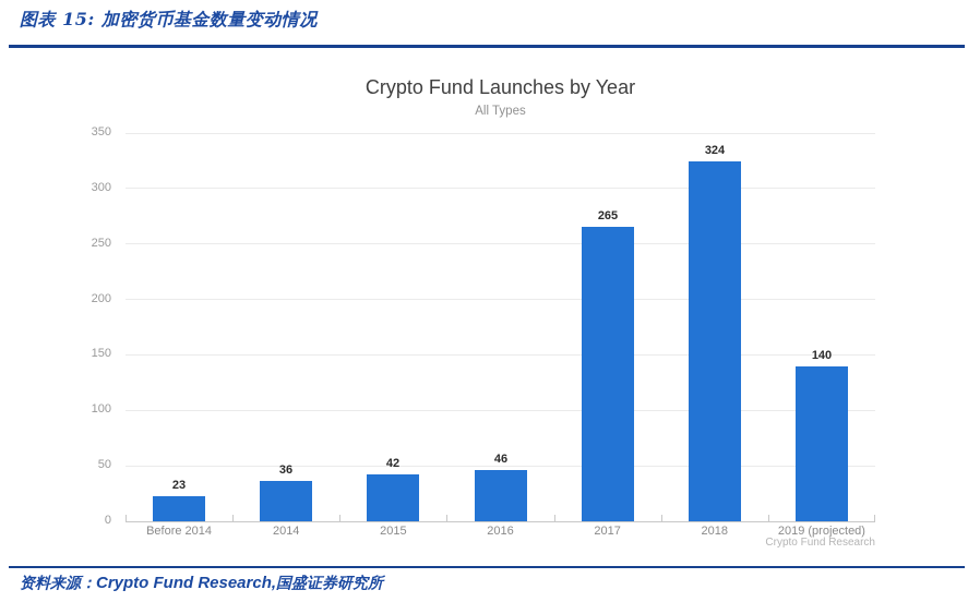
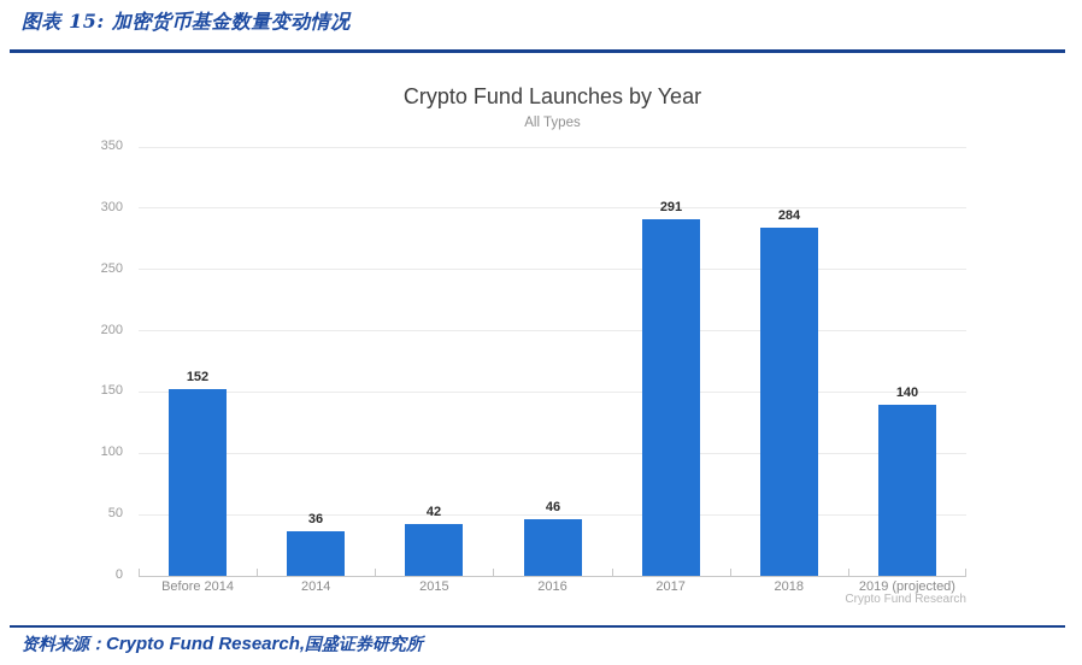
Before 2014: 23 -> 152
2017: 265 -> 291
2018: 324 -> 284
